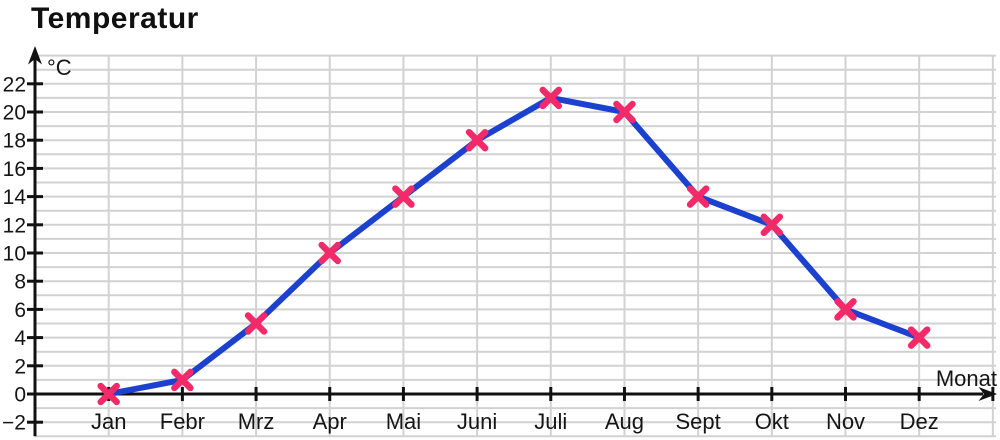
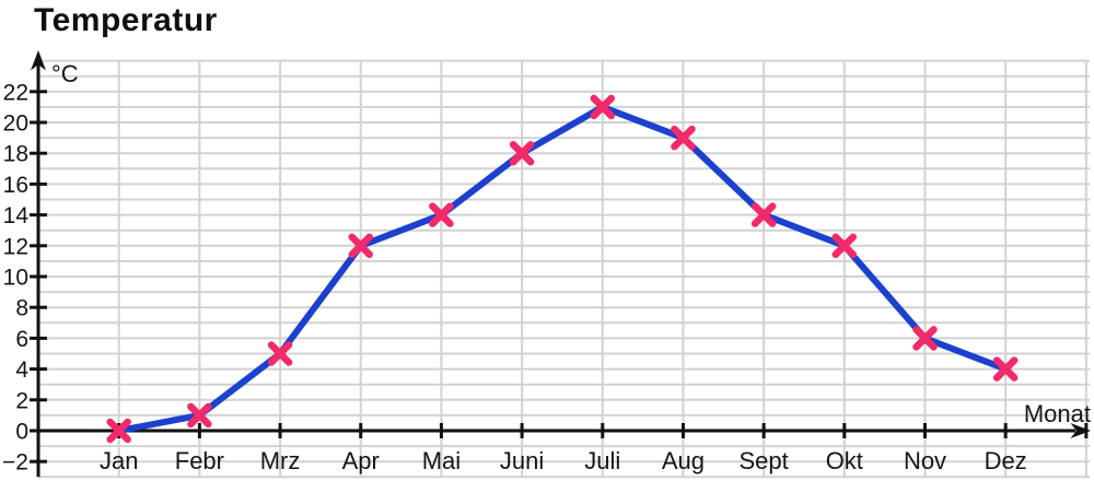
Apr: 10 -> 12
Aug: 20 -> 19
